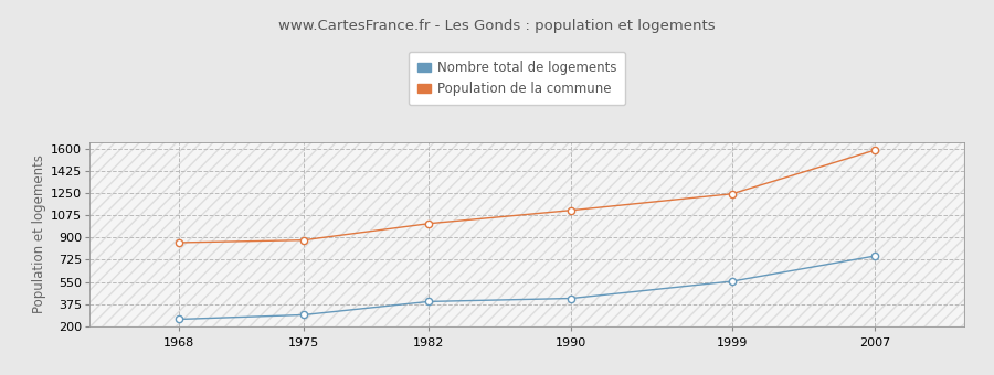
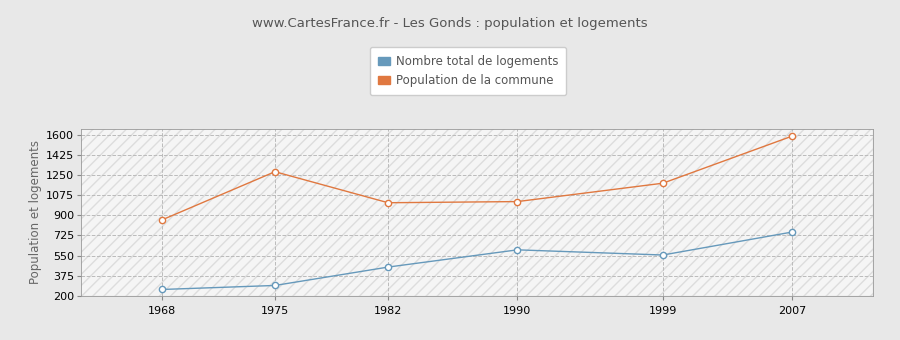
Population de la commune/1975: 880 -> 1280
Nombre total de logements/1982: 400 -> 450
Nombre total de logements/1990: 420 -> 600
Population de la commune/1990: 1120 -> 1020
Population de la commune/1999: 1240 -> 1180
